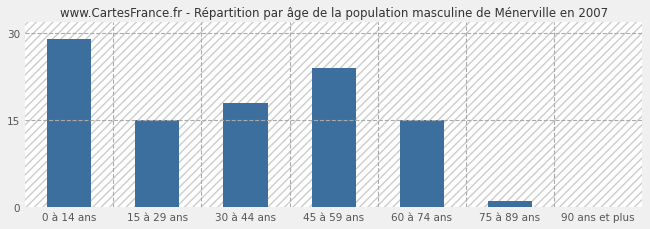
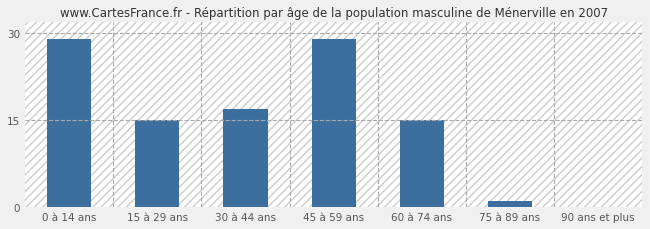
30 à 44 ans: 18.0 -> 17.0
45 à 59 ans: 24.0 -> 29.0
